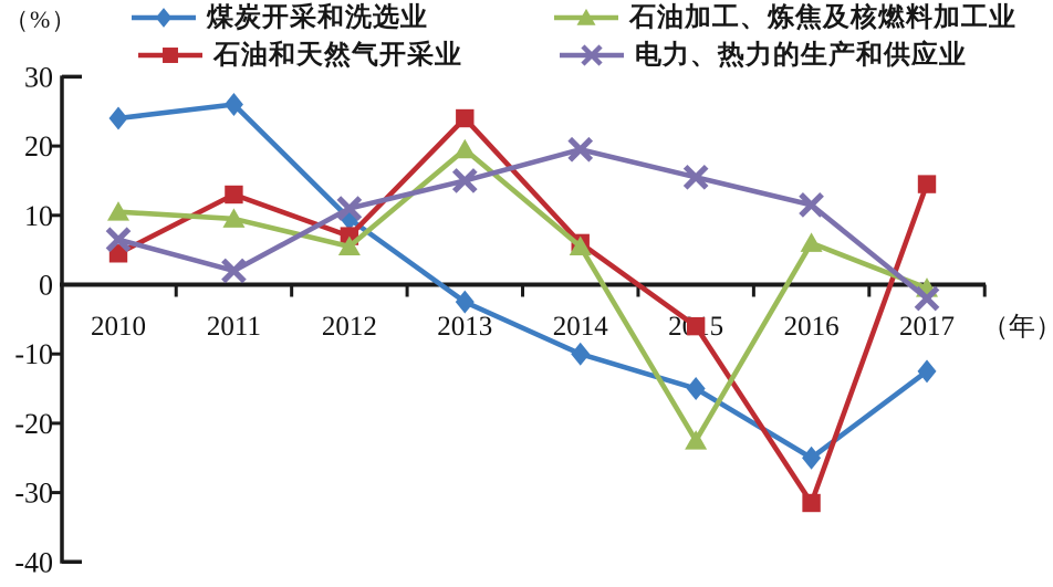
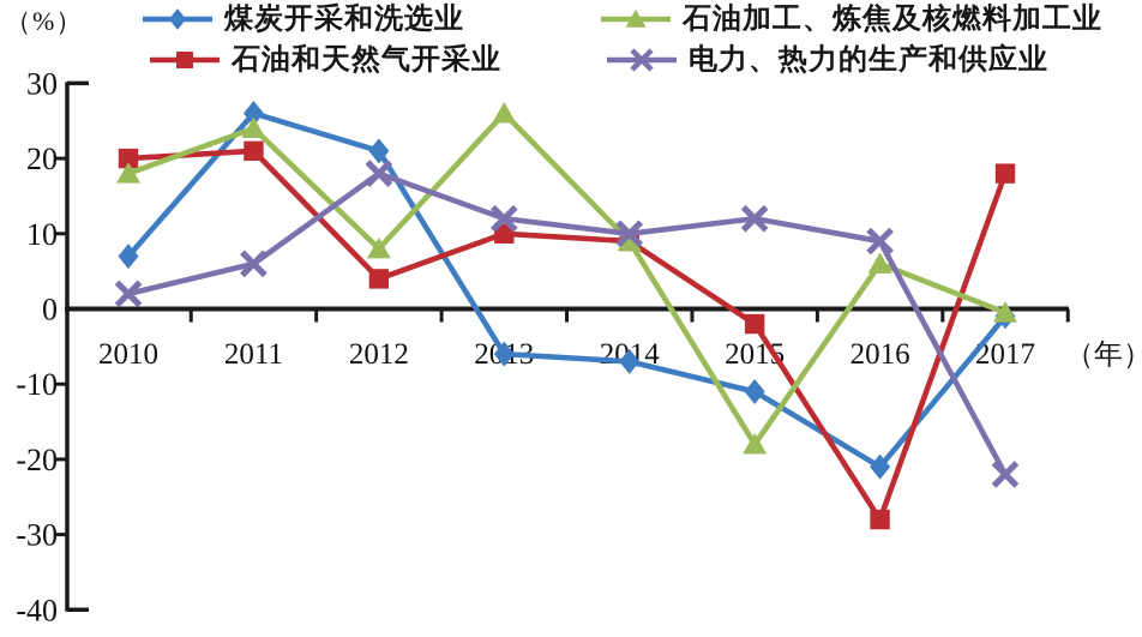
煤炭开采和洗选业/2010: 24 -> 7
石油和天然气开采业/2010: 4 -> 20
石油加工、炼焦及核燃料加工业/2010: 10 -> 18
电力、热力的生产和供应业/2010: 6 -> 2
石油和天然气开采业/2011: 13 -> 21
石油加工、炼焦及核燃料加工业/2011: 10 -> 24
电力、热力的生产和供应业/2011: 2 -> 6
煤炭开采和洗选业/2012: 10 -> 21
石油和天然气开采业/2012: 7 -> 4
石油加工、炼焦及核燃料加工业/2012: 6 -> 8
电力、热力的生产和供应业/2012: 11 -> 18
煤炭开采和洗选业/2013: -2 -> -6
石油和天然气开采业/2013: 24 -> 10
石油加工、炼焦及核燃料加工业/2013: 20 -> 26
电力、热力的生产和供应业/2013: 15 -> 12
煤炭开采和洗选业/2014: -10 -> -7
石油和天然气开采业/2014: 6 -> 9
石油加工、炼焦及核燃料加工业/2014: 6 -> 9
电力、热力的生产和供应业/2014: 20 -> 10
煤炭开采和洗选业/2015: -15 -> -11
石油和天然气开采业/2015: -6 -> -2
石油加工、炼焦及核燃料加工业/2015: -22 -> -18
电力、热力的生产和供应业/2015: 16 -> 12
煤炭开采和洗选业/2016: -25 -> -21
石油和天然气开采业/2016: -32 -> -28
电力、热力的生产和供应业/2016: 12 -> 9
煤炭开采和洗选业/2017: -12 -> -1
石油和天然气开采业/2017: 14 -> 18
电力、热力的生产和供应业/2017: -2 -> -22
